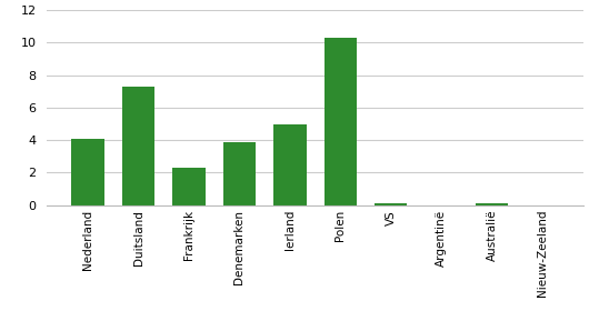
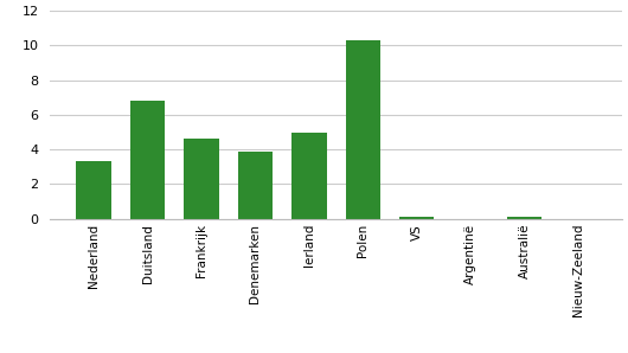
Nederland: 4.1 -> 3.3
Duitsland: 7.3 -> 6.8
Frankrijk: 2.3 -> 4.6
